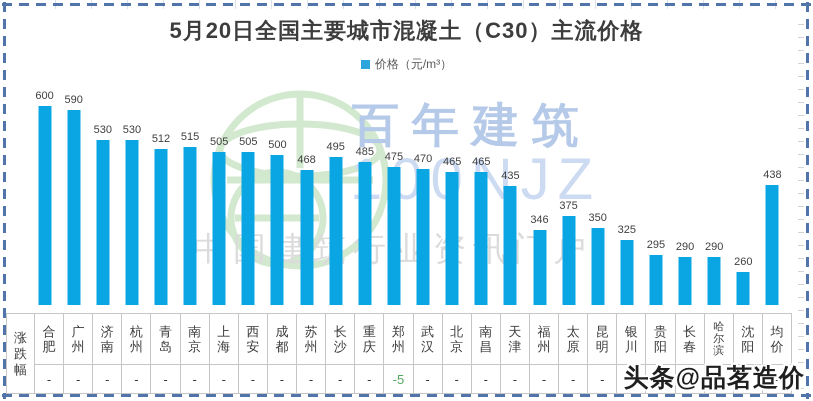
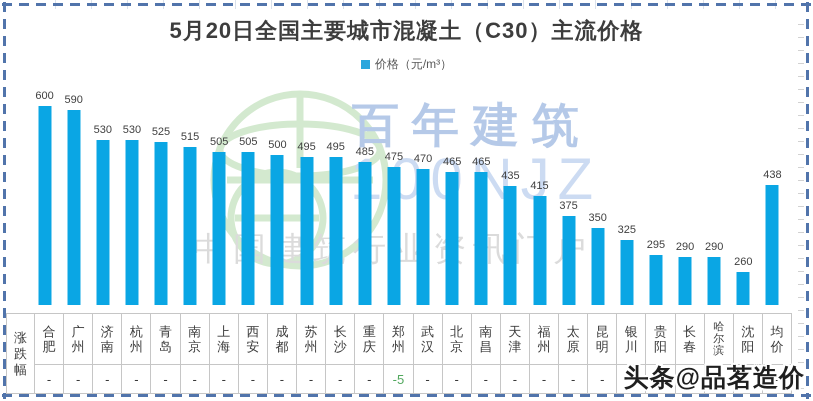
青岛: 512 -> 525
苏州: 468 -> 495
福州: 346 -> 415
